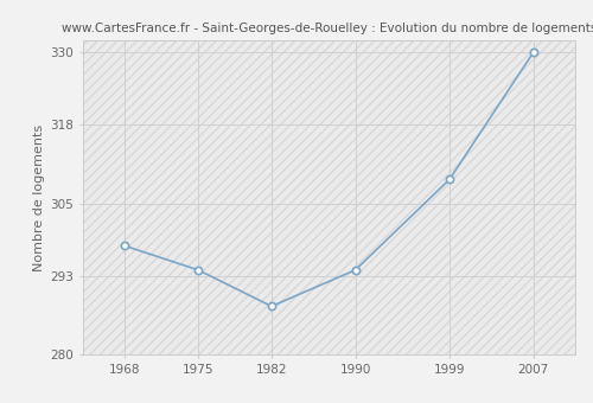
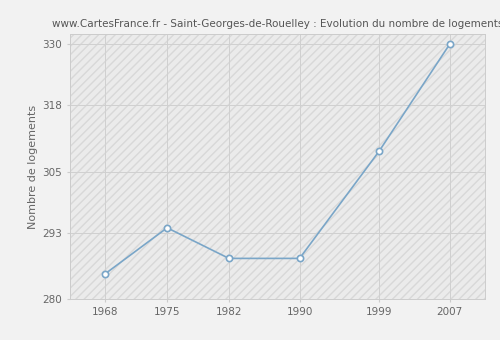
1968: 298 -> 285
1990: 294 -> 288
